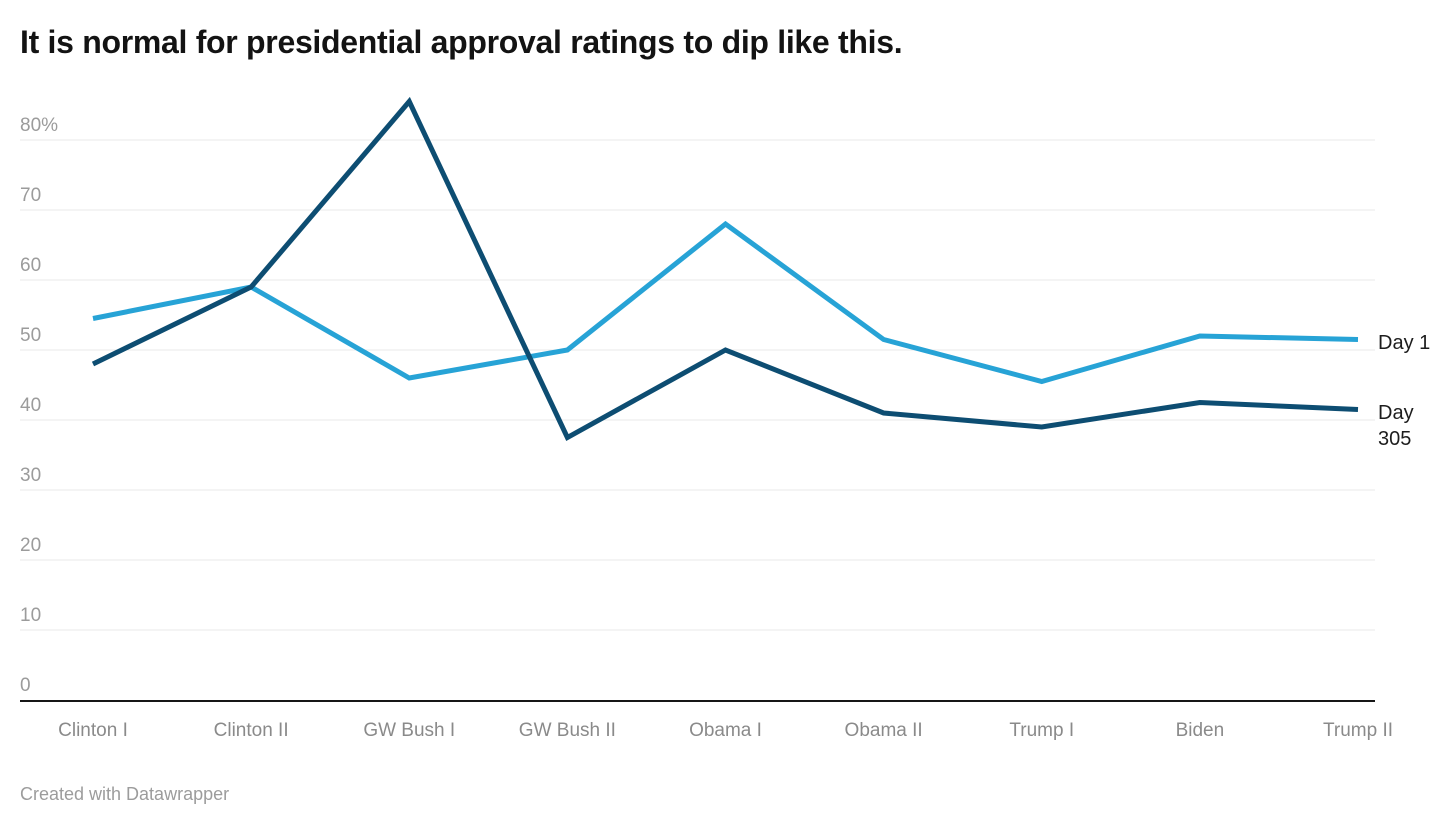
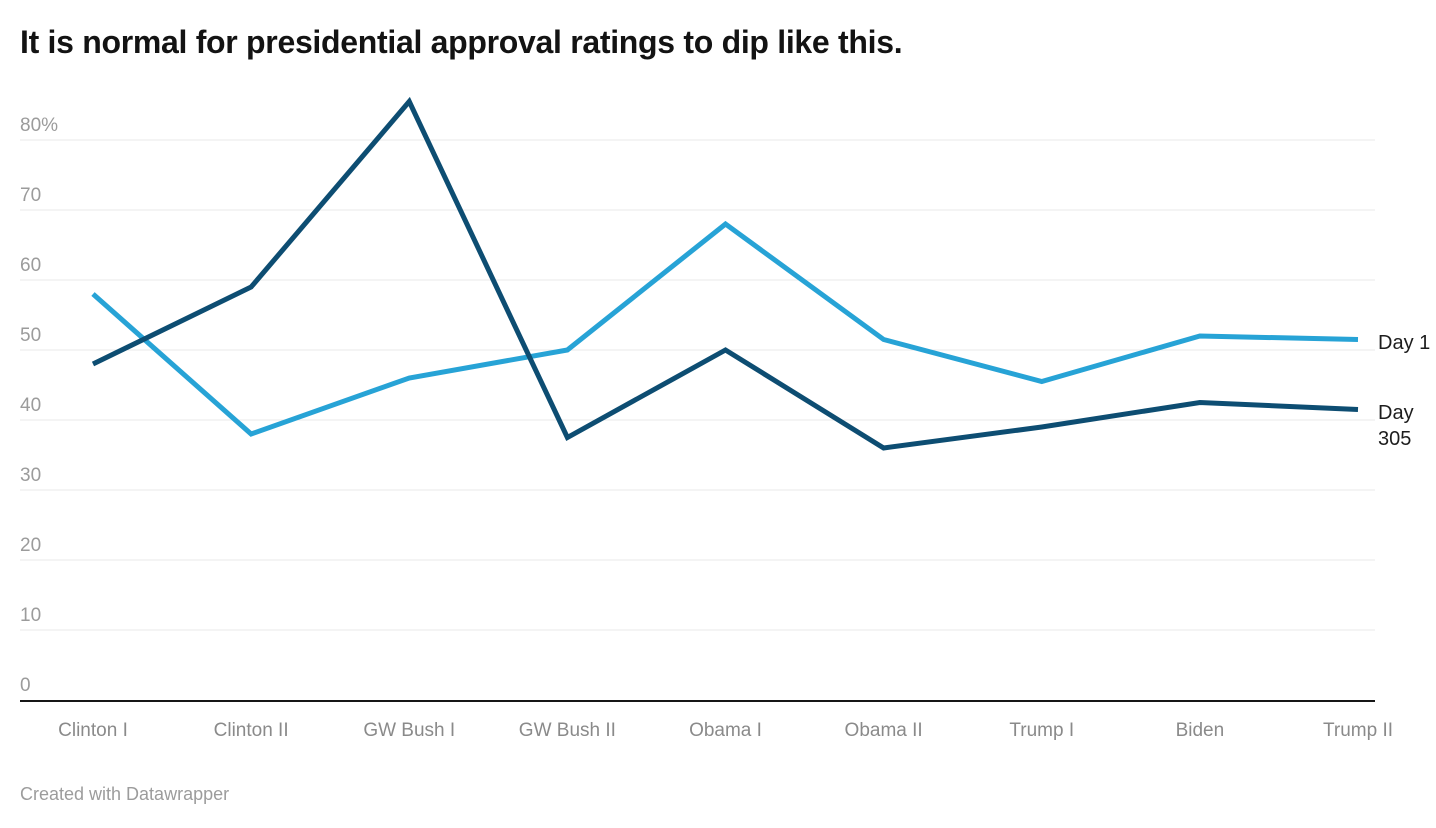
Day 1/Clinton I: 54% -> 58%
Day 1/Clinton II: 59% -> 38%
Day 305/Obama II: 41% -> 36%
